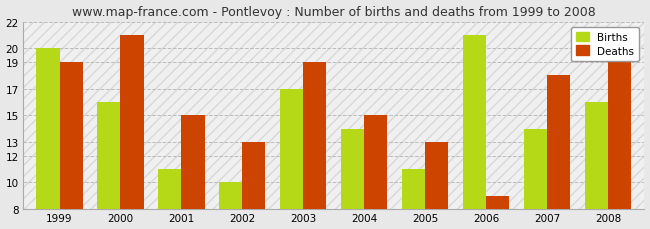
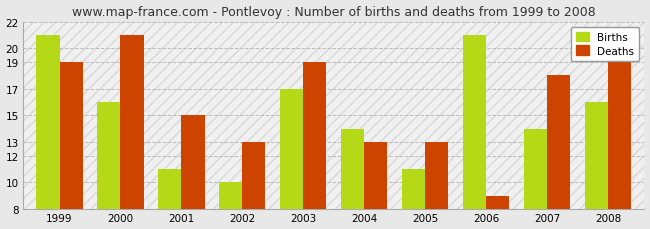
Births/1999: 20 -> 21
Deaths/2004: 15 -> 13
